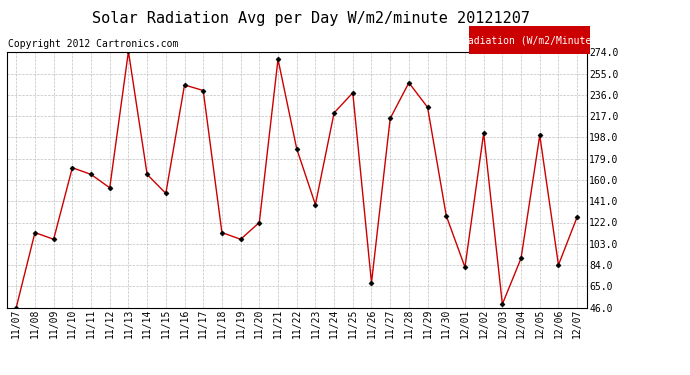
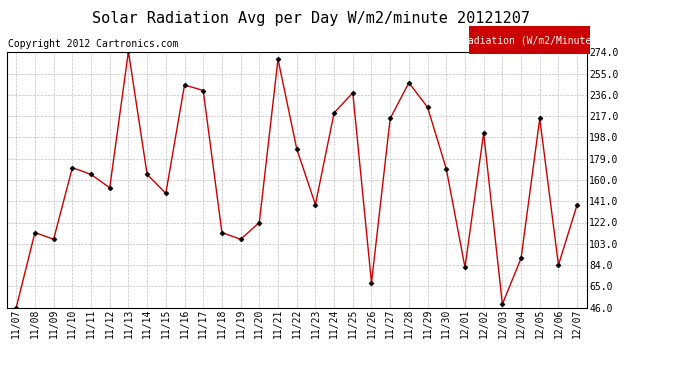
11/30: 128 -> 170
12/05: 200 -> 215
12/07: 127 -> 138
